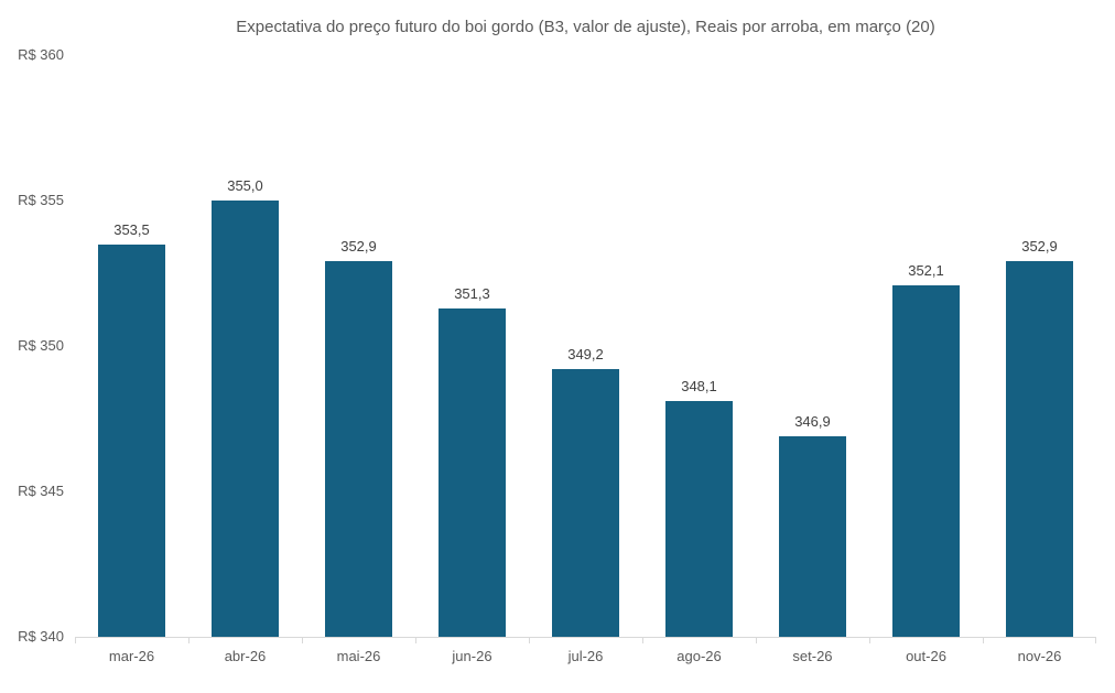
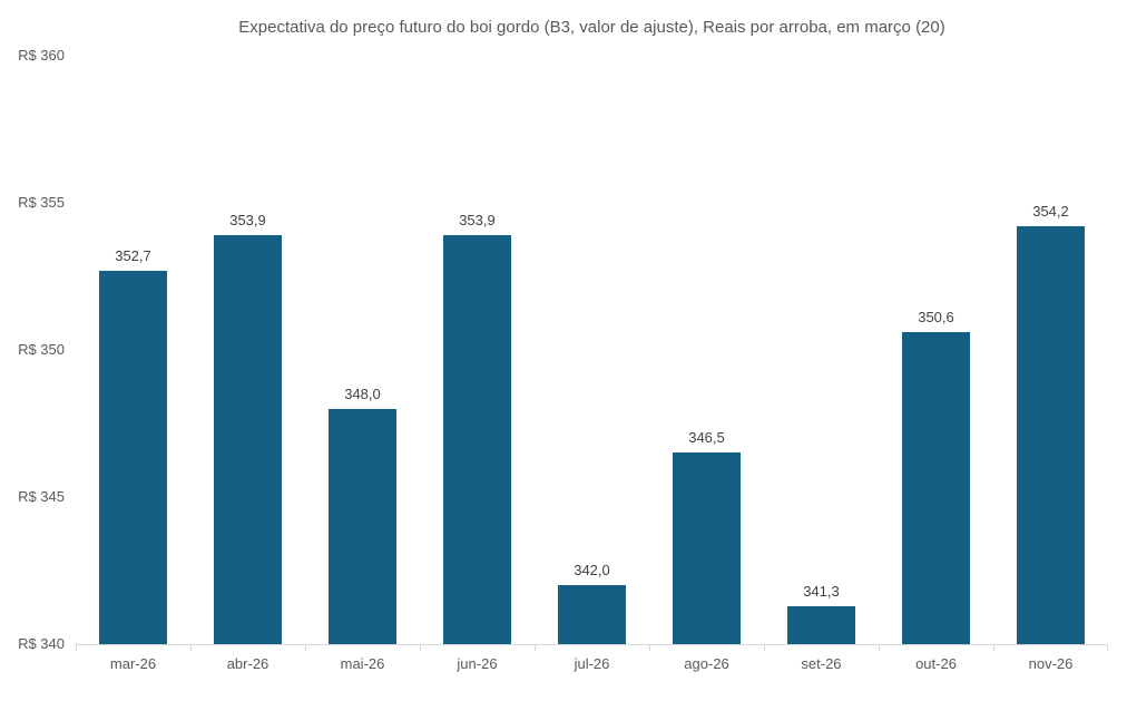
mar-26: 353,5 -> 352,7
abr-26: 355,0 -> 353,9
mai-26: 352,9 -> 348,0
jun-26: 351,3 -> 353,9
jul-26: 349,2 -> 342,0
ago-26: 348,1 -> 346,5
set-26: 346,9 -> 341,3
out-26: 352,1 -> 350,6
nov-26: 352,9 -> 354,2
